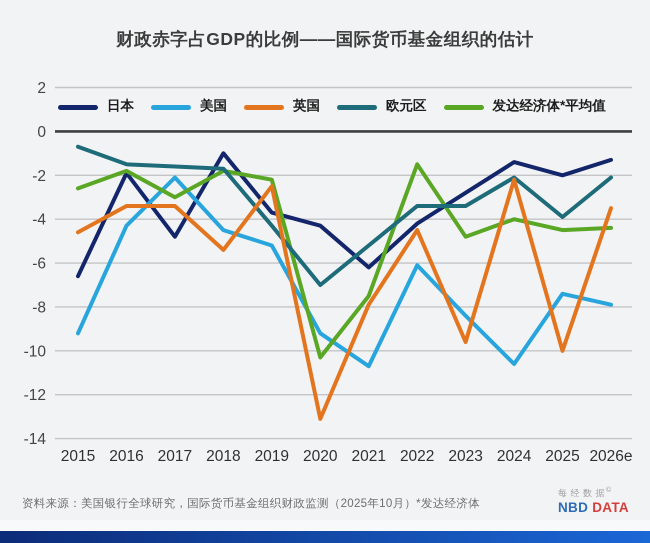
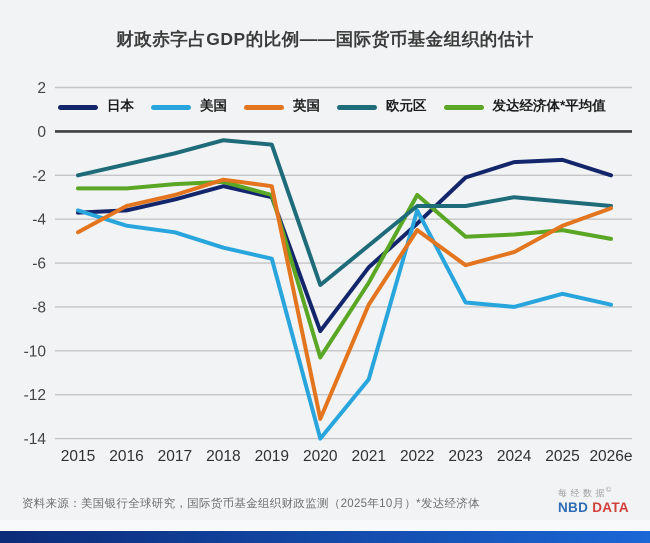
日本/2015: -6.6 -> -3.7
美国/2015: -9.2 -> -3.6
欧元区/2015: -0.7 -> -2.0
日本/2016: -1.9 -> -3.6
发达经济体*平均值/2016: -1.8 -> -2.6
日本/2017: -4.8 -> -3.1
美国/2017: -2.1 -> -4.6
英国/2017: -3.4 -> -2.9
欧元区/2017: -1.6 -> -1.0
发达经济体*平均值/2017: -3.0 -> -2.4
日本/2018: -1.0 -> -2.5
美国/2018: -4.5 -> -5.3
英国/2018: -5.4 -> -2.2
欧元区/2018: -1.7 -> -0.4
发达经济体*平均值/2018: -1.8 -> -2.3
日本/2019: -3.7 -> -3.0
美国/2019: -5.2 -> -5.8
欧元区/2019: -4.3 -> -0.6
发达经济体*平均值/2019: -2.2 -> -2.9
日本/2020: -4.3 -> -9.1
美国/2020: -9.2 -> -14.0
美国/2021: -10.7 -> -11.3
发达经济体*平均值/2021: -7.5 -> -6.9
美国/2022: -6.1 -> -3.6
发达经济体*平均值/2022: -1.5 -> -2.9
日本/2023: -2.8 -> -2.1
美国/2023: -8.4 -> -7.8
英国/2023: -9.6 -> -6.1
美国/2024: -10.6 -> -8.0
英国/2024: -2.2 -> -5.5
欧元区/2024: -2.1 -> -3.0
发达经济体*平均值/2024: -4.0 -> -4.7
日本/2025: -2.0 -> -1.3
英国/2025: -10.0 -> -4.3
欧元区/2025: -3.9 -> -3.2
日本/2026e: -1.3 -> -2.0
欧元区/2026e: -2.1 -> -3.4
发达经济体*平均值/2026e: -4.4 -> -4.9
